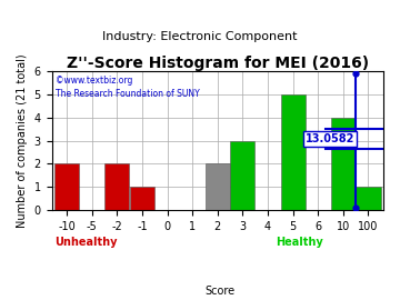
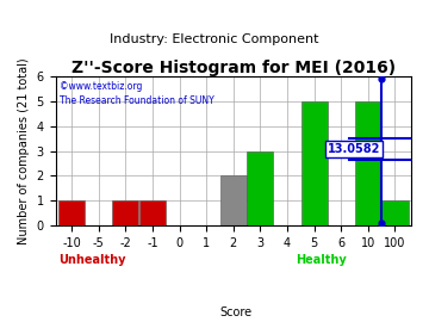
-10: 2 -> 1
-2: 2 -> 1
10: 4 -> 5
